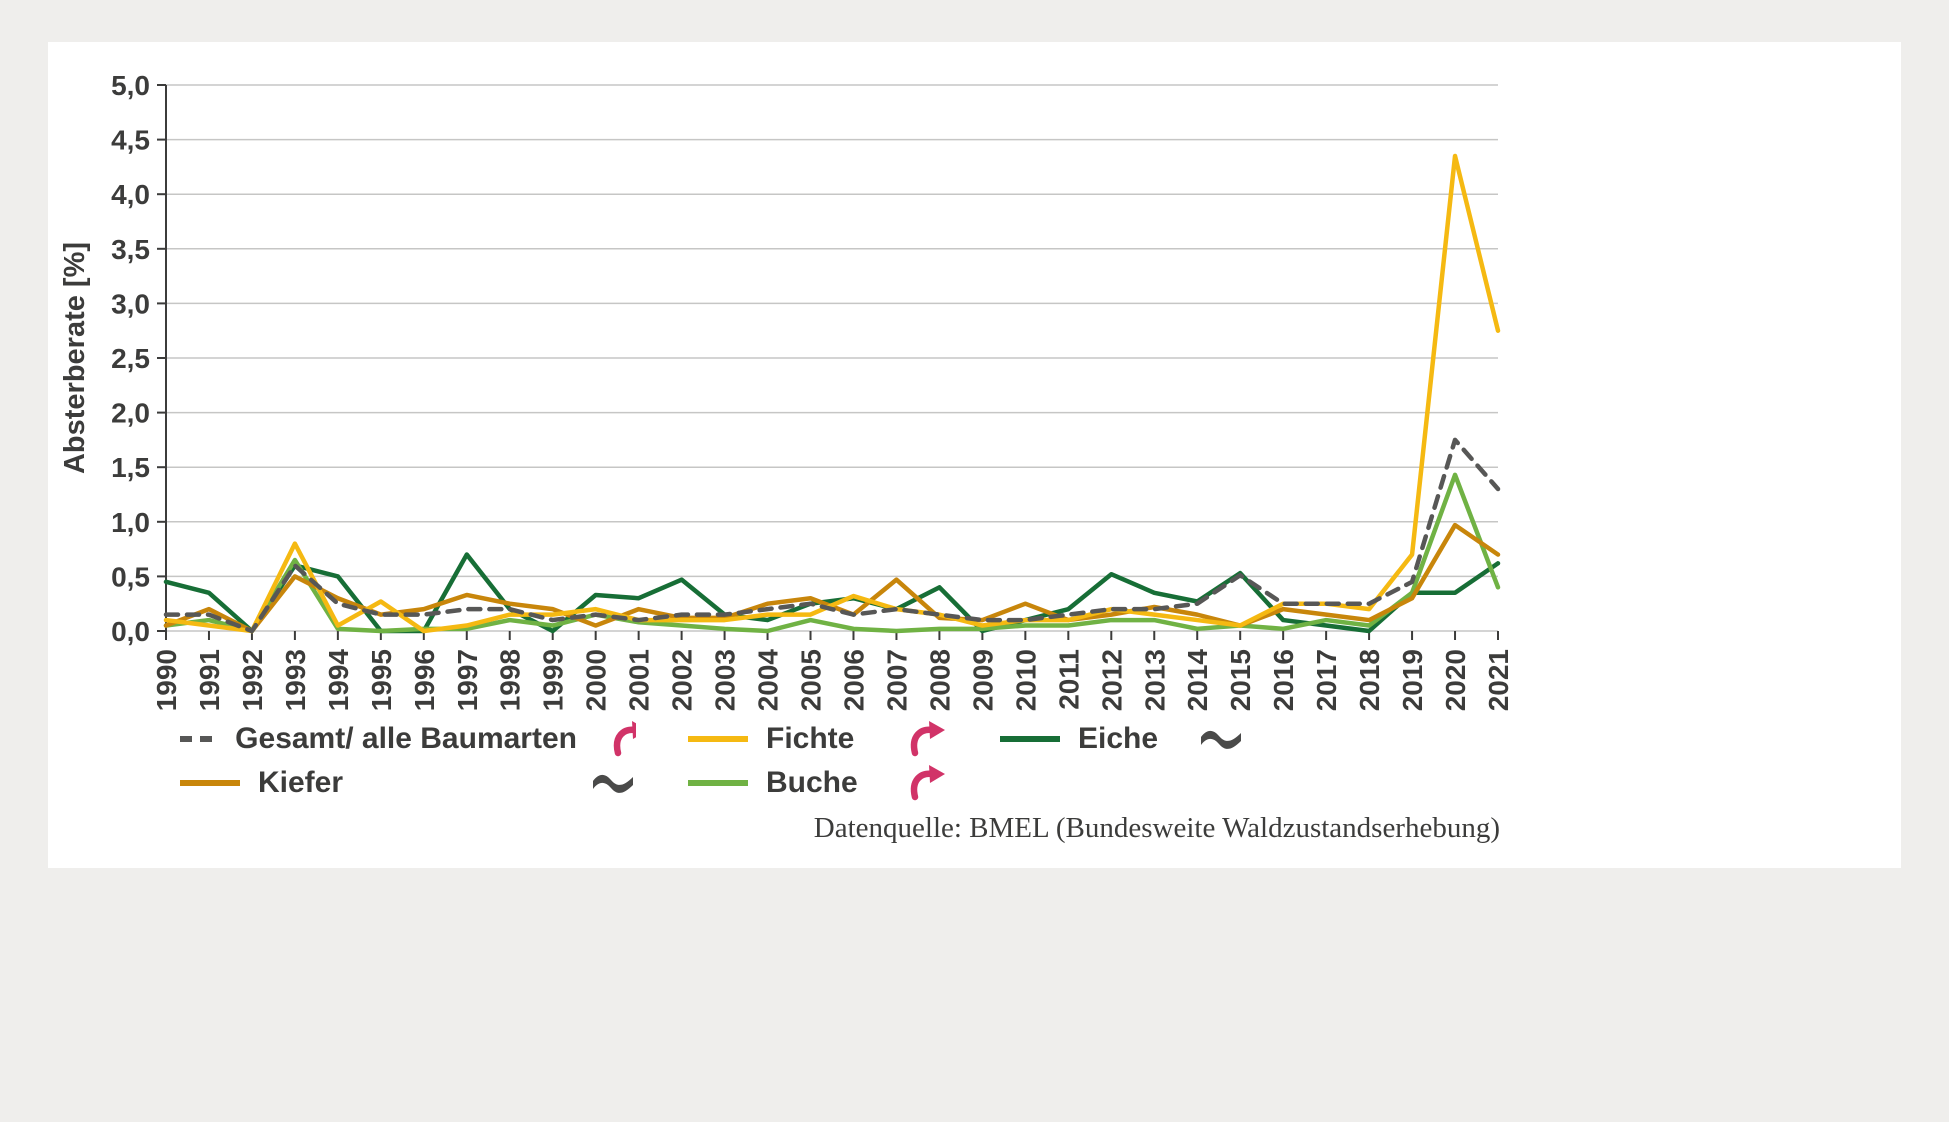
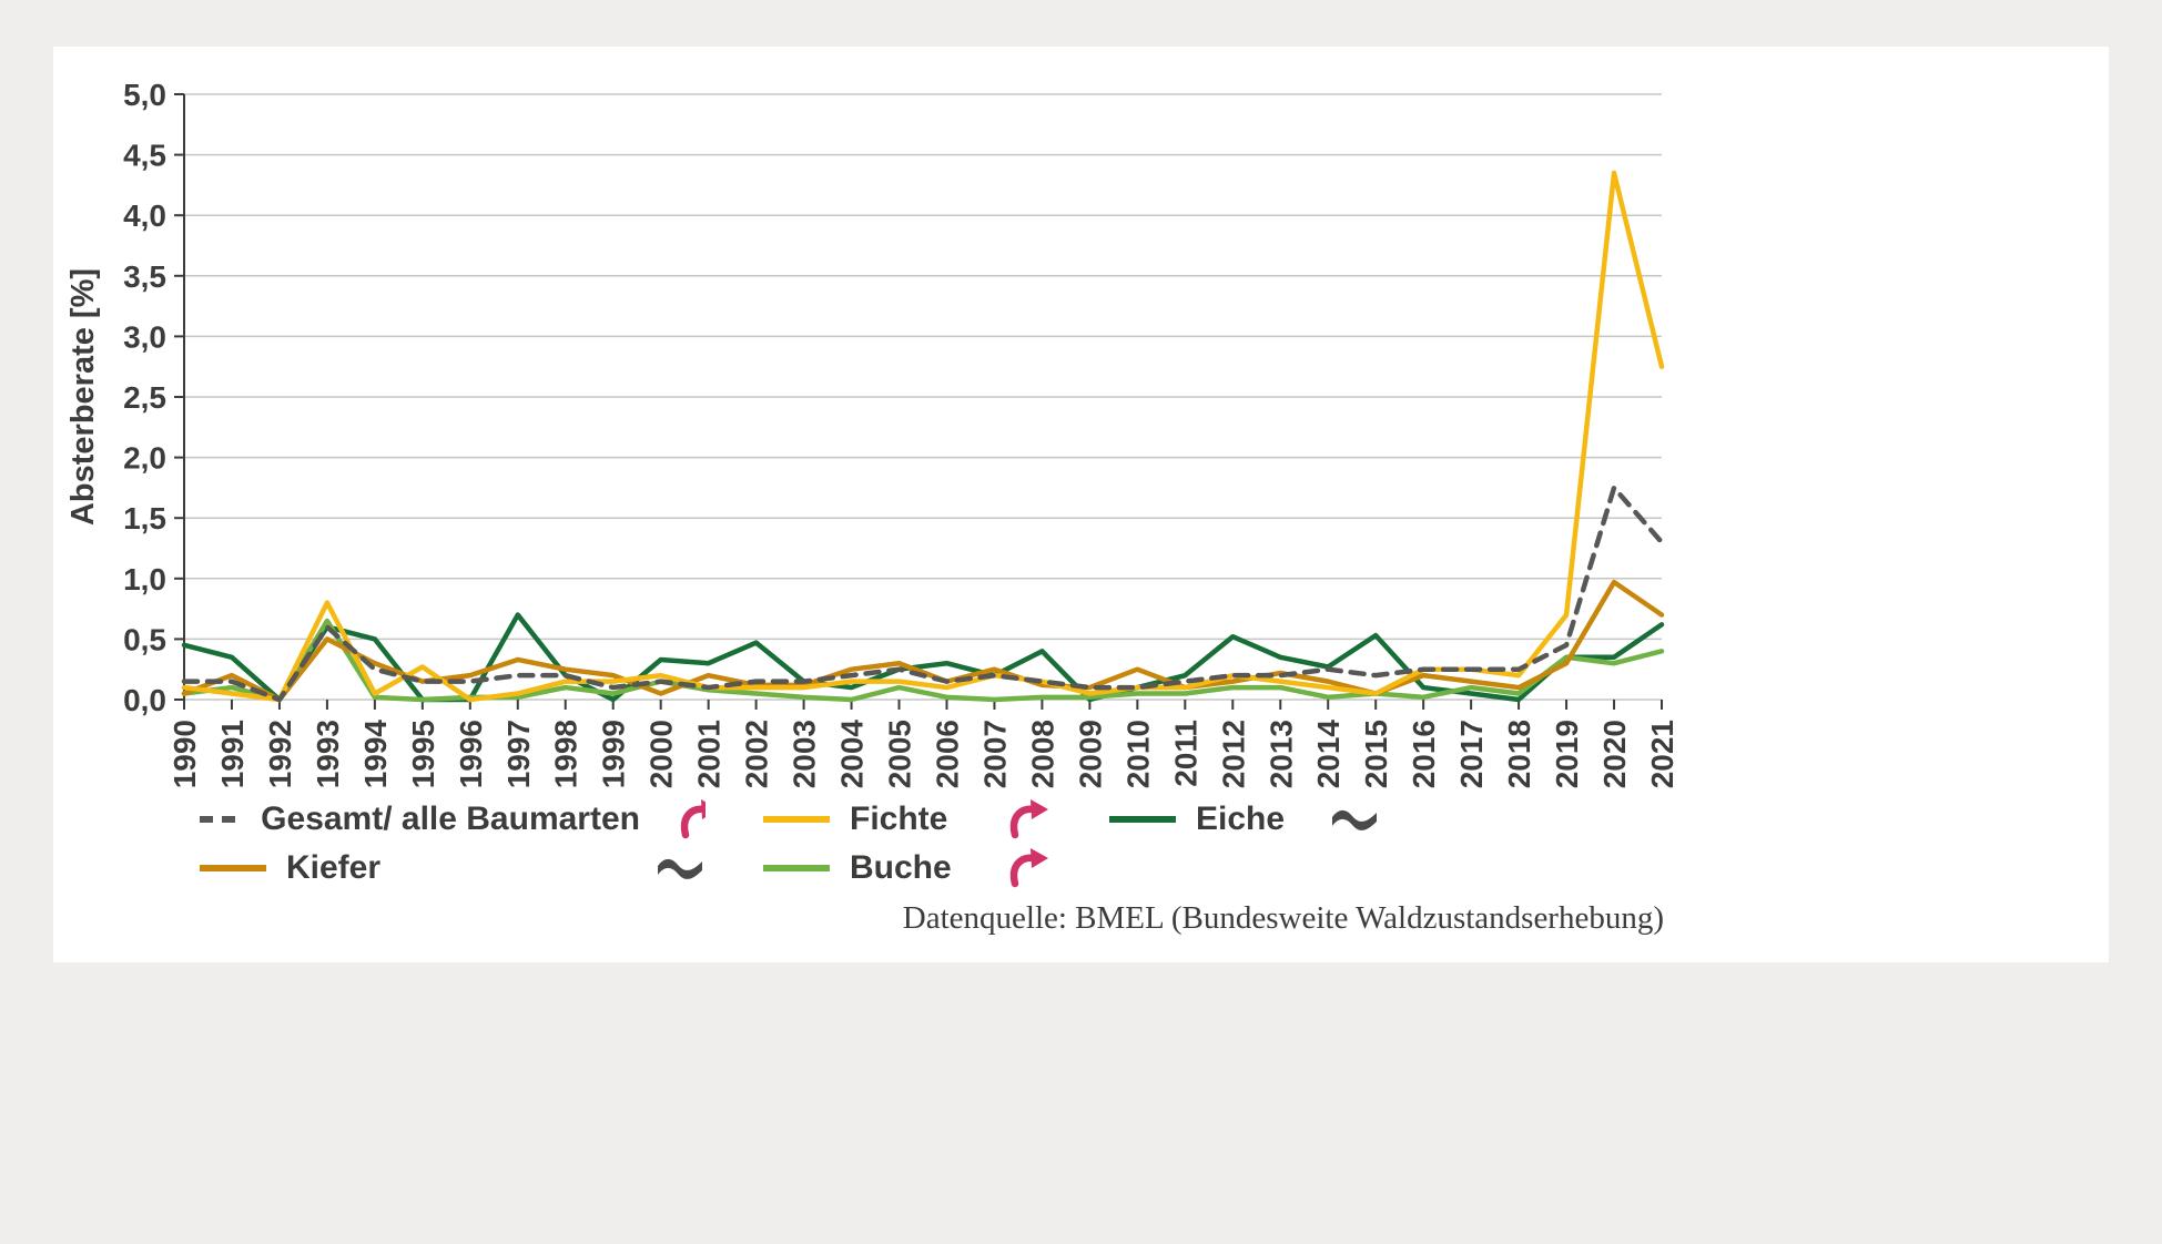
Fichte/2006: 0,32 -> 0,10
Kiefer/2007: 0,47 -> 0,25
Gesamt/ alle Baumarten/2015: 0,51 -> 0,20
Buche/2020: 1,43 -> 0,30
